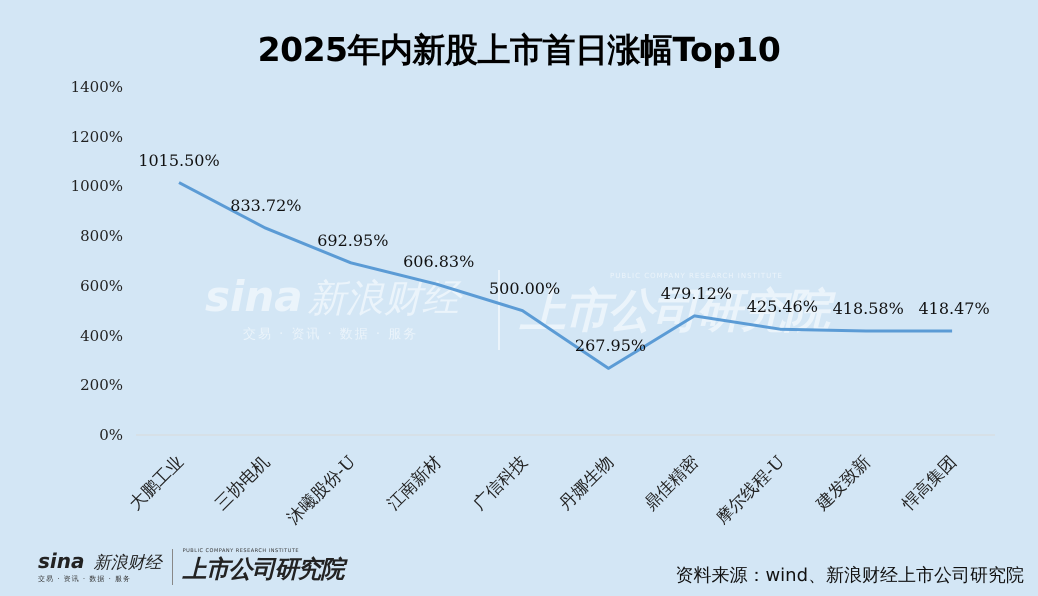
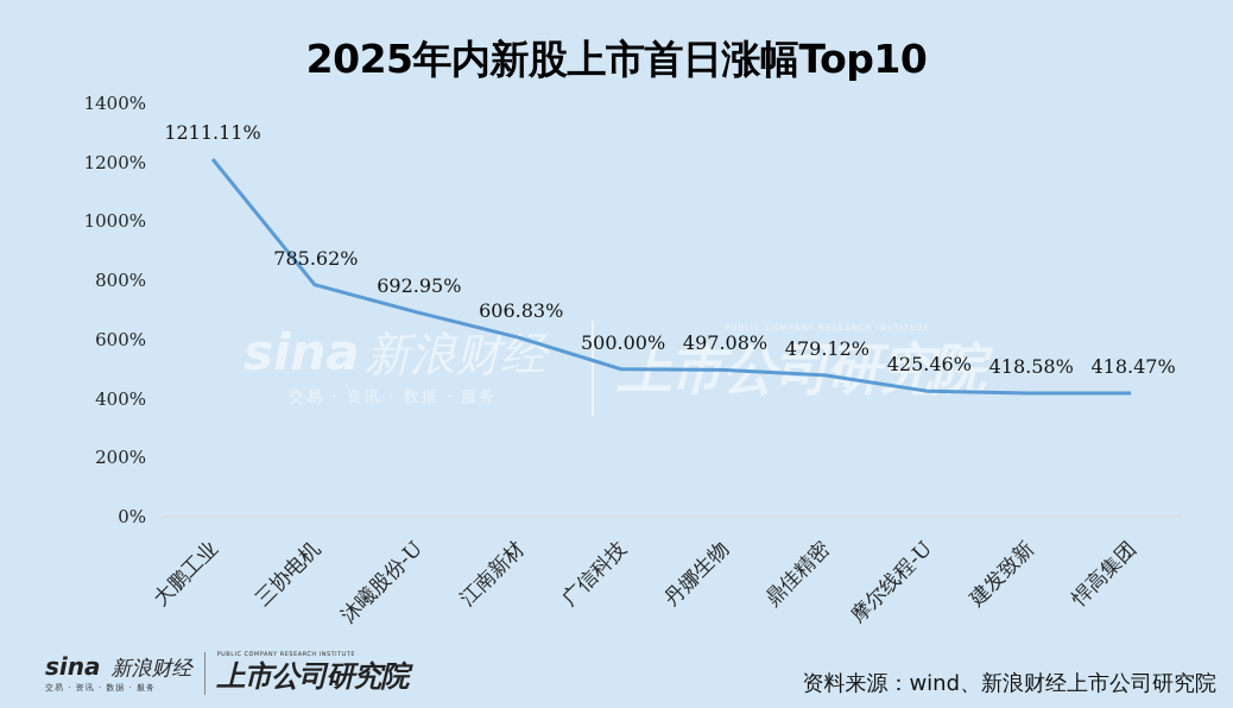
大鹏工业: 1015.50% -> 1211.11%
三协电机: 833.72% -> 785.62%
丹娜生物: 267.95% -> 497.08%
